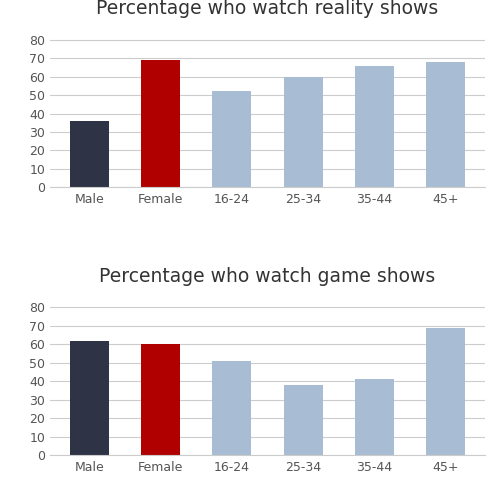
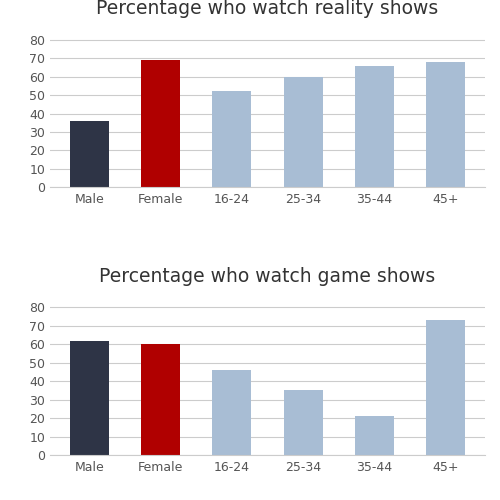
Percentage who watch game shows/16-24: 51 -> 46
Percentage who watch game shows/25-34: 38 -> 35
Percentage who watch game shows/35-44: 41 -> 21
Percentage who watch game shows/45+: 69 -> 73
